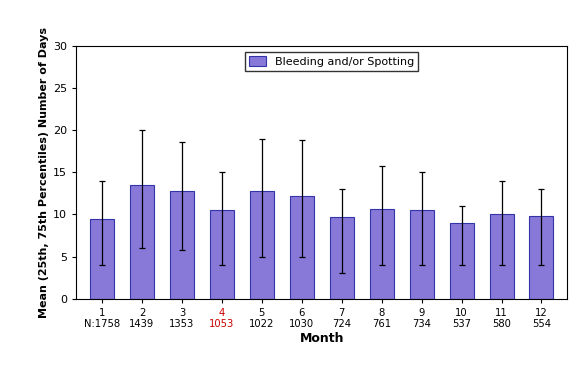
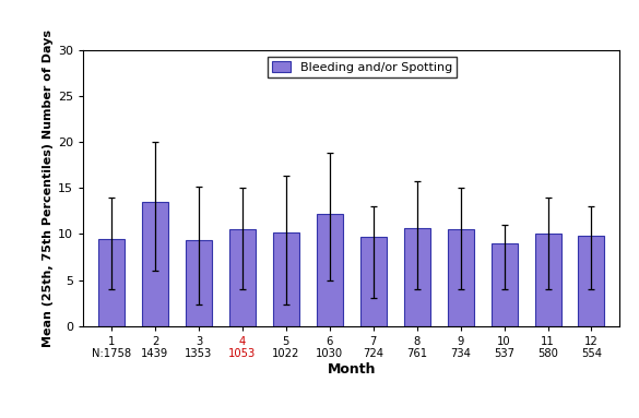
3 1353: 12.8 -> 9.4
5 1022: 12.8 -> 10.2
